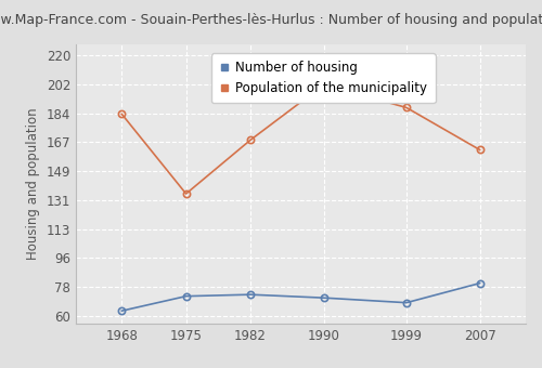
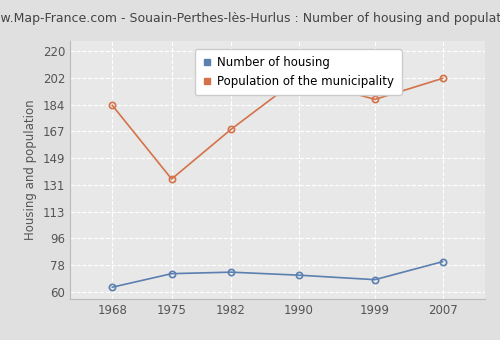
Population of the municipality/2007: 162 -> 202
